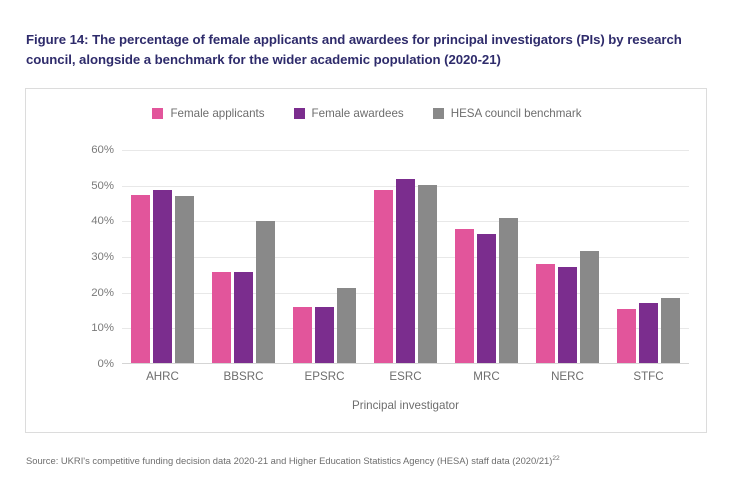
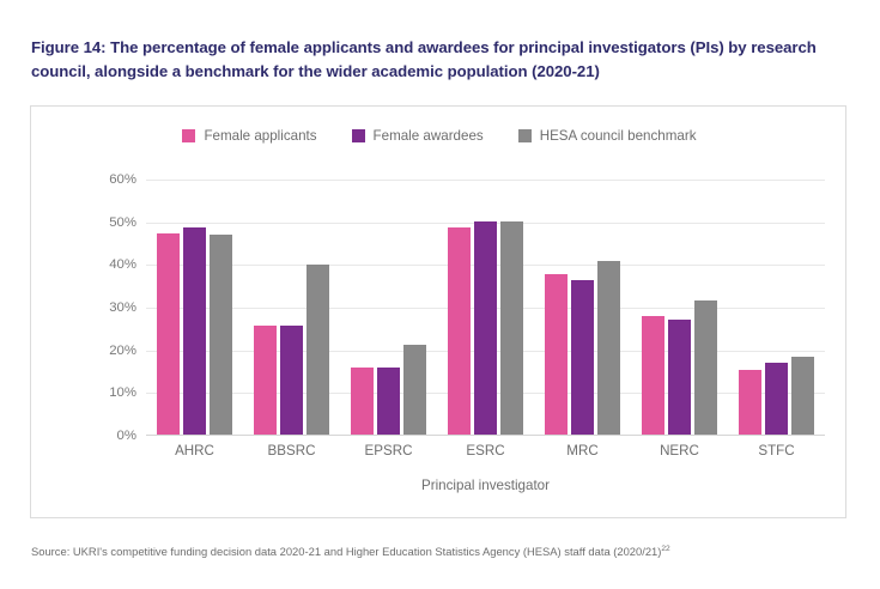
Female awardees/ESRC: 52% -> 50%
